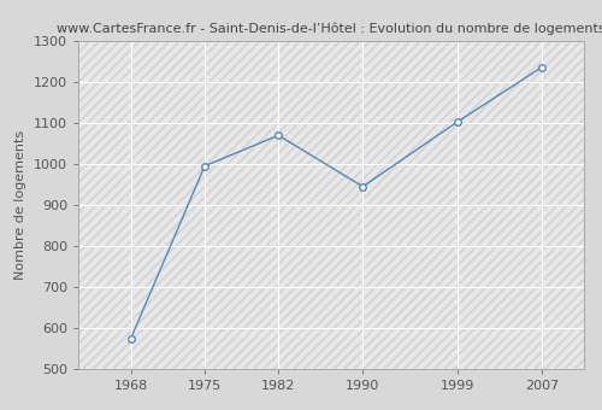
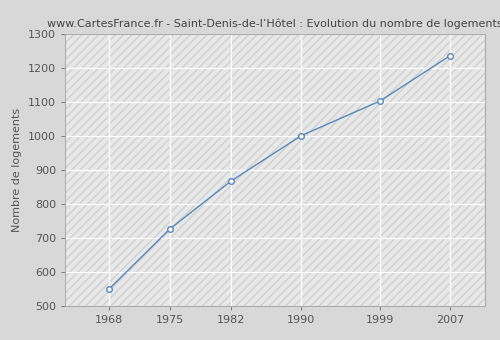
1968: 575 -> 549
1975: 995 -> 727
1982: 1070 -> 868
1990: 945 -> 1001
